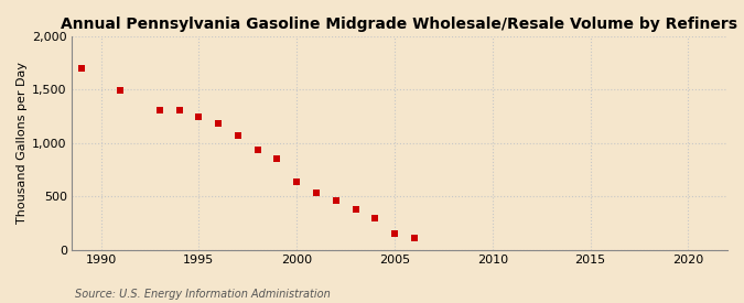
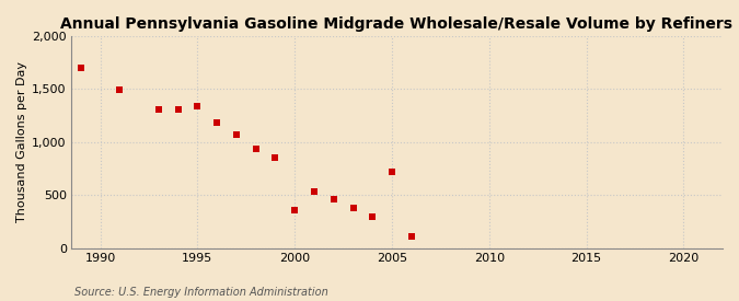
1995: 1,240 -> 1,340
2000: 640 -> 360
2005: 160 -> 720
